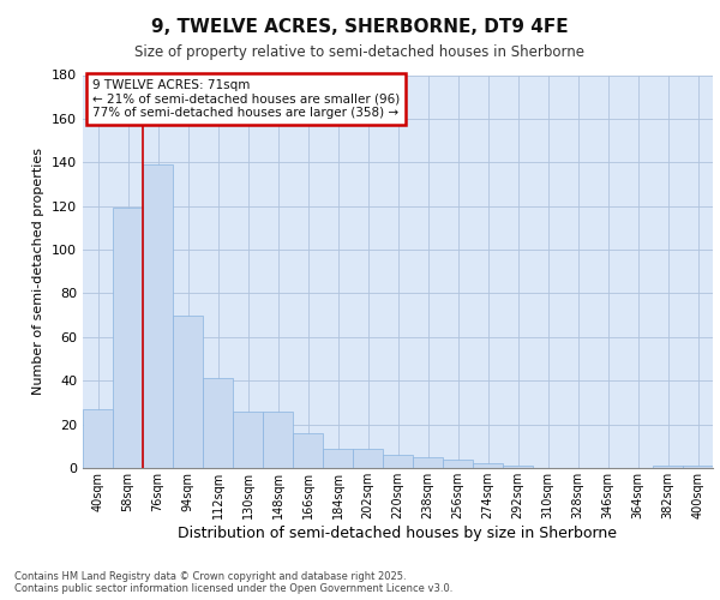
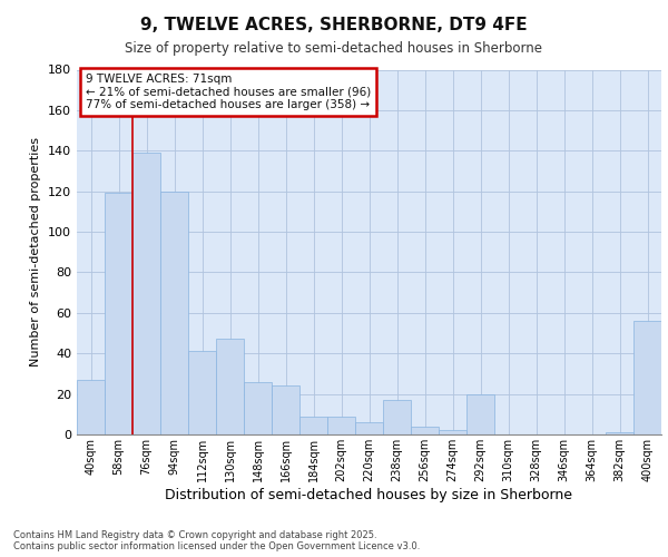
94sqm: 70 -> 120
130sqm: 26 -> 47
166sqm: 16 -> 24
238sqm: 5 -> 17
292sqm: 1 -> 20
400sqm: 1 -> 56
